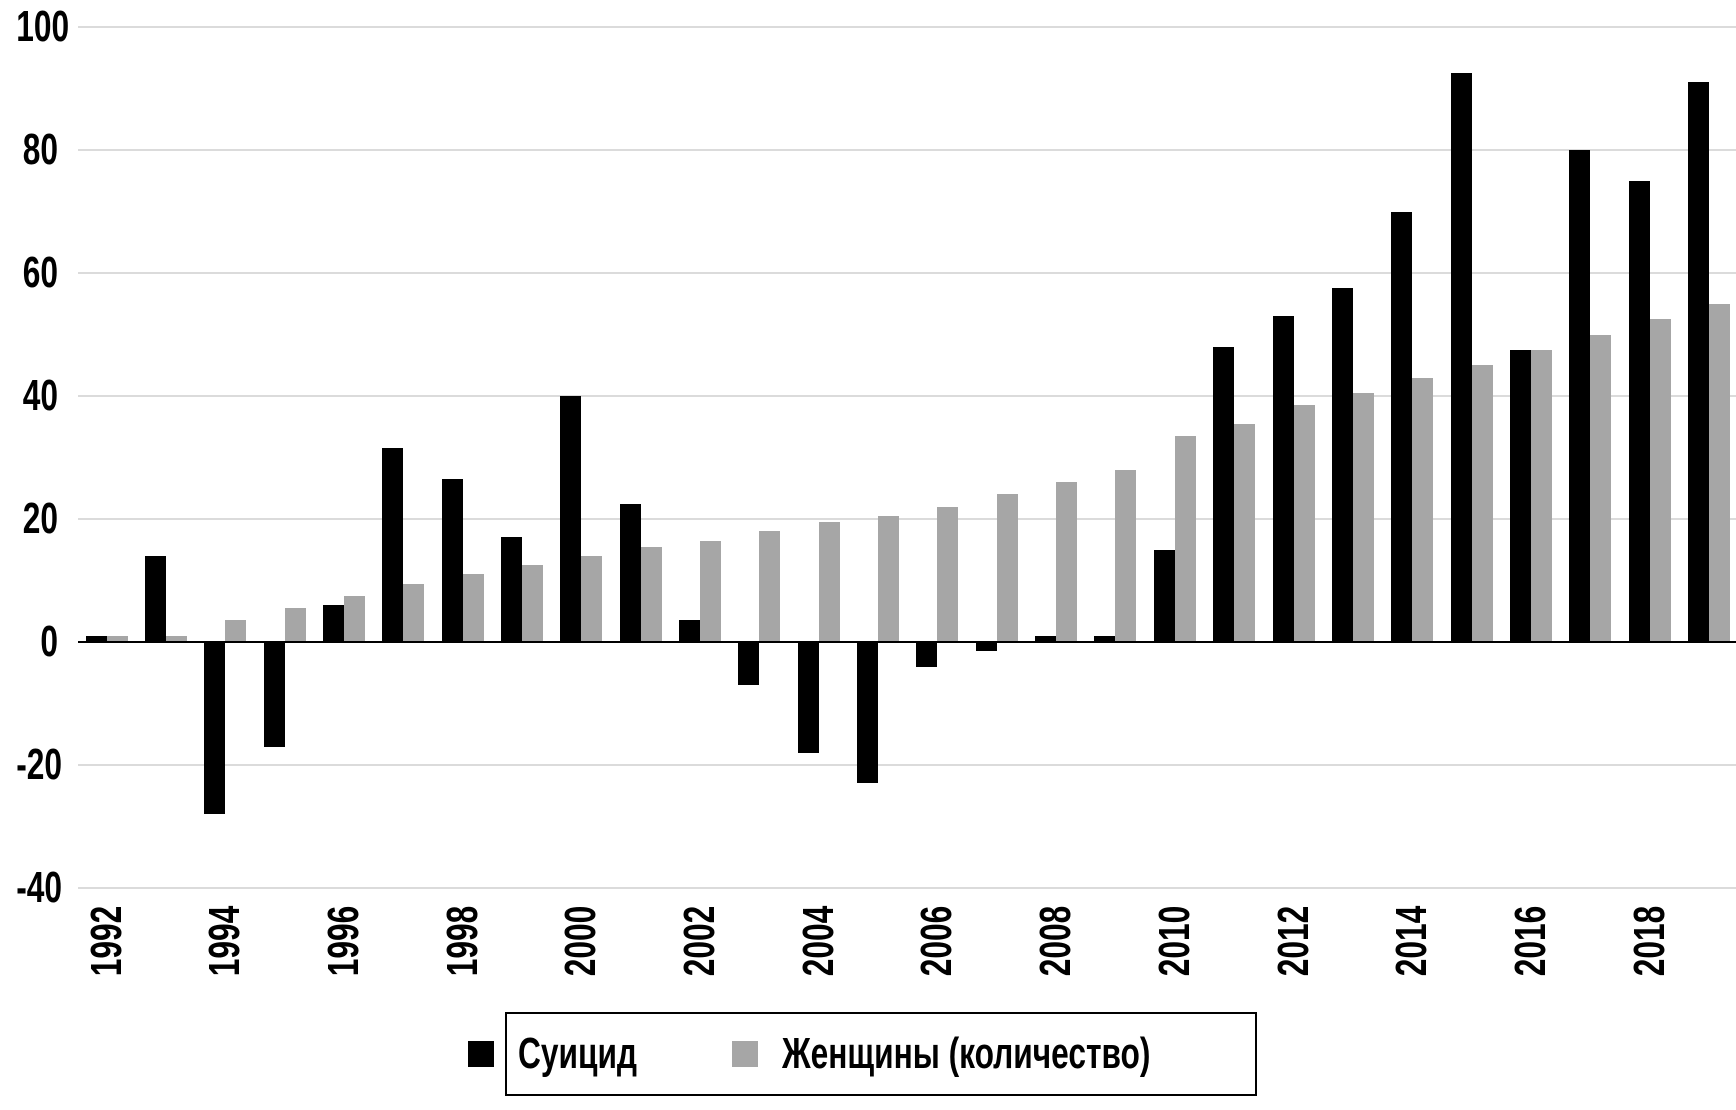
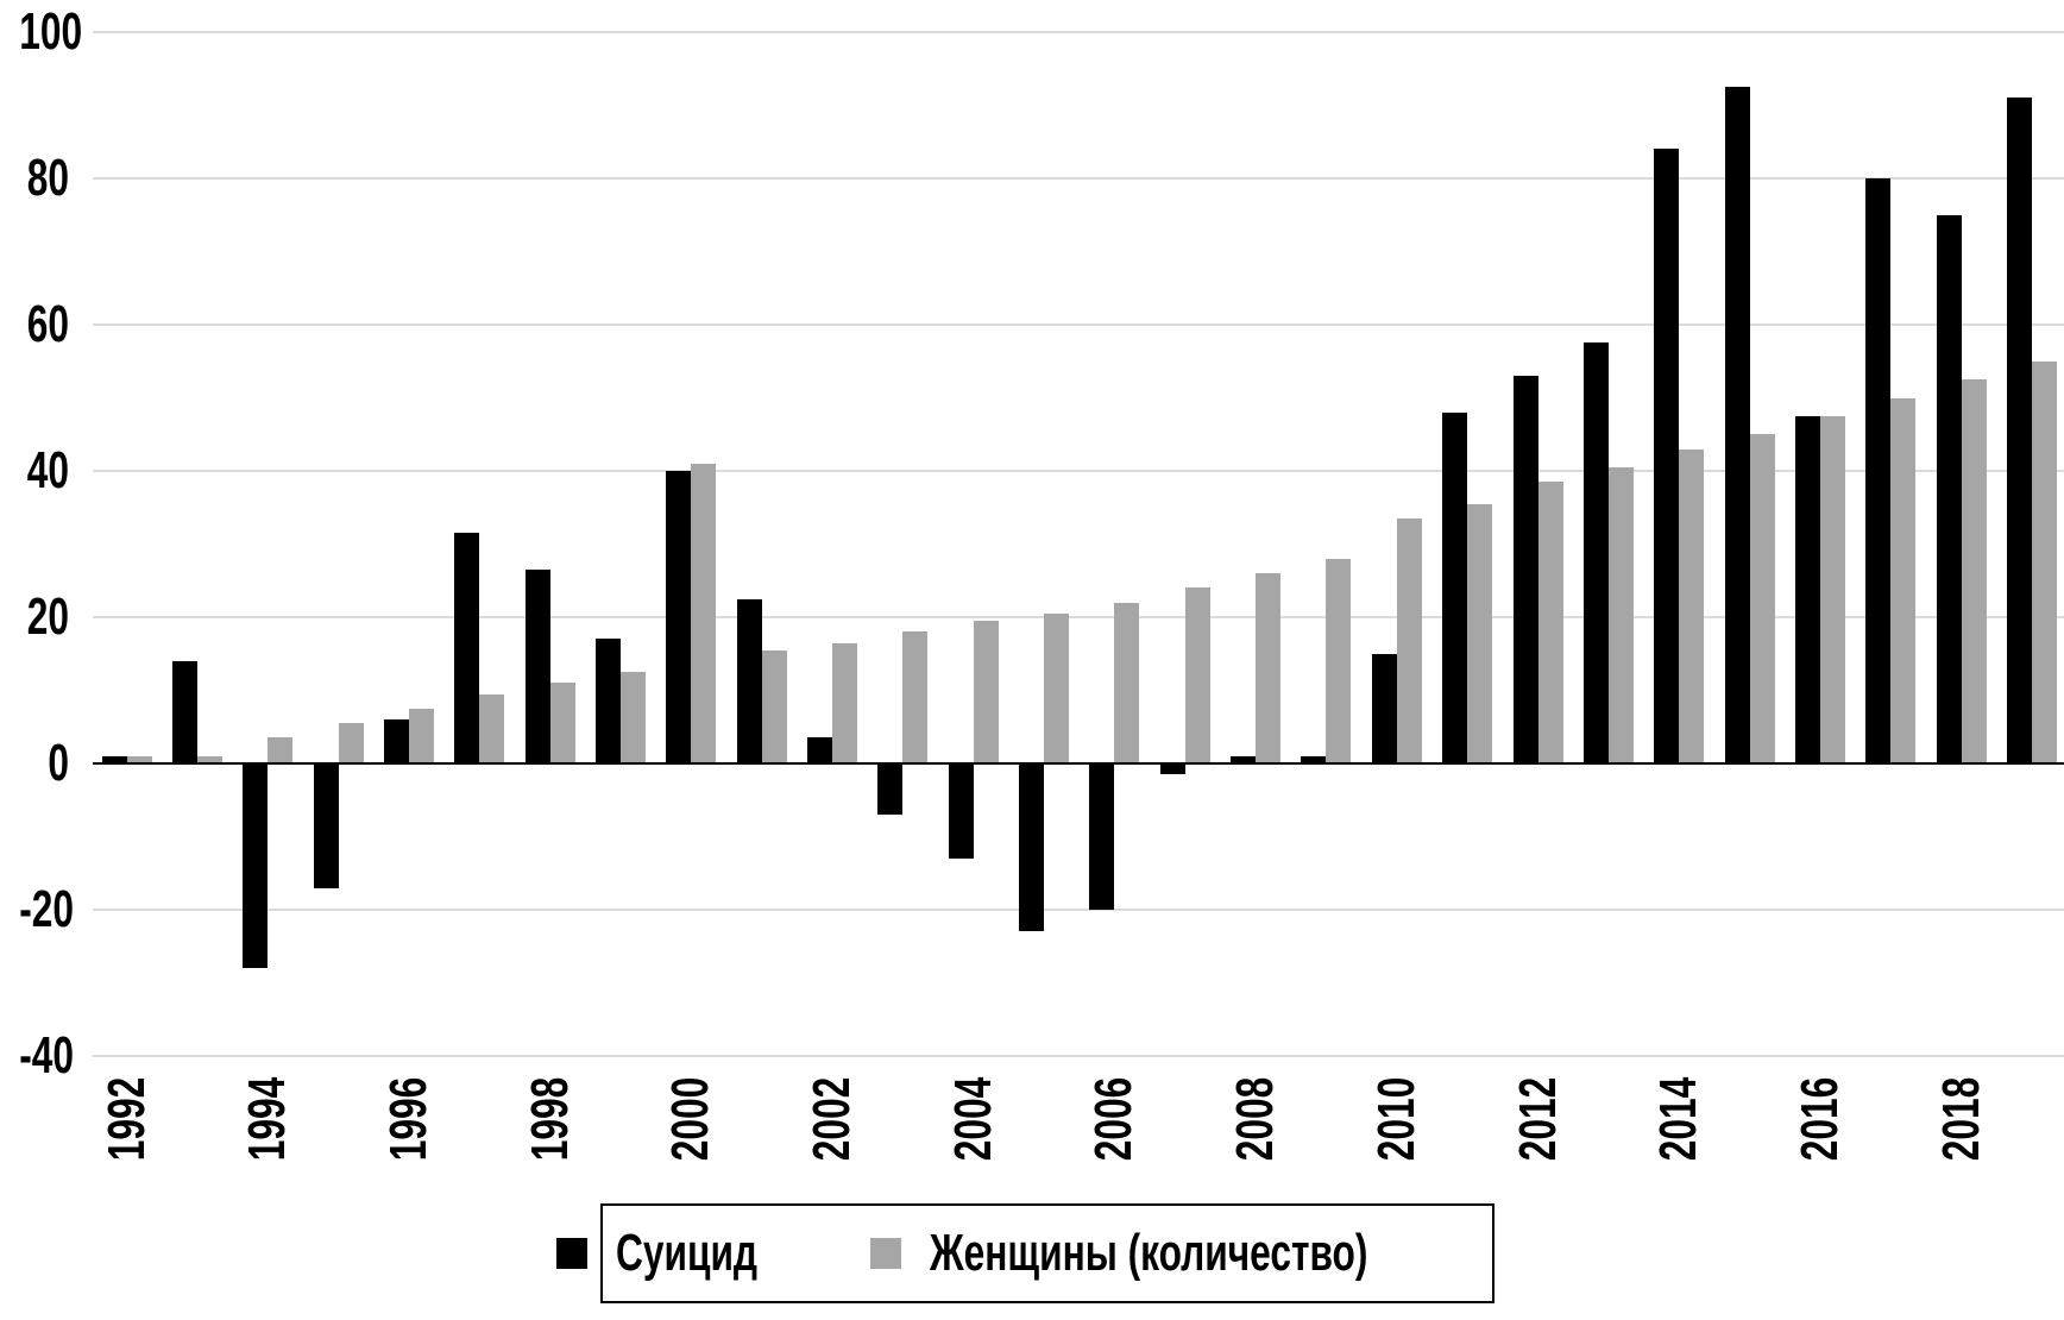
Женщины (количество)/2000: 14 -> 41
Суицид/2004: -18 -> -13
Суицид/2006: -4 -> -20
Суицид/2014: 70 -> 84
